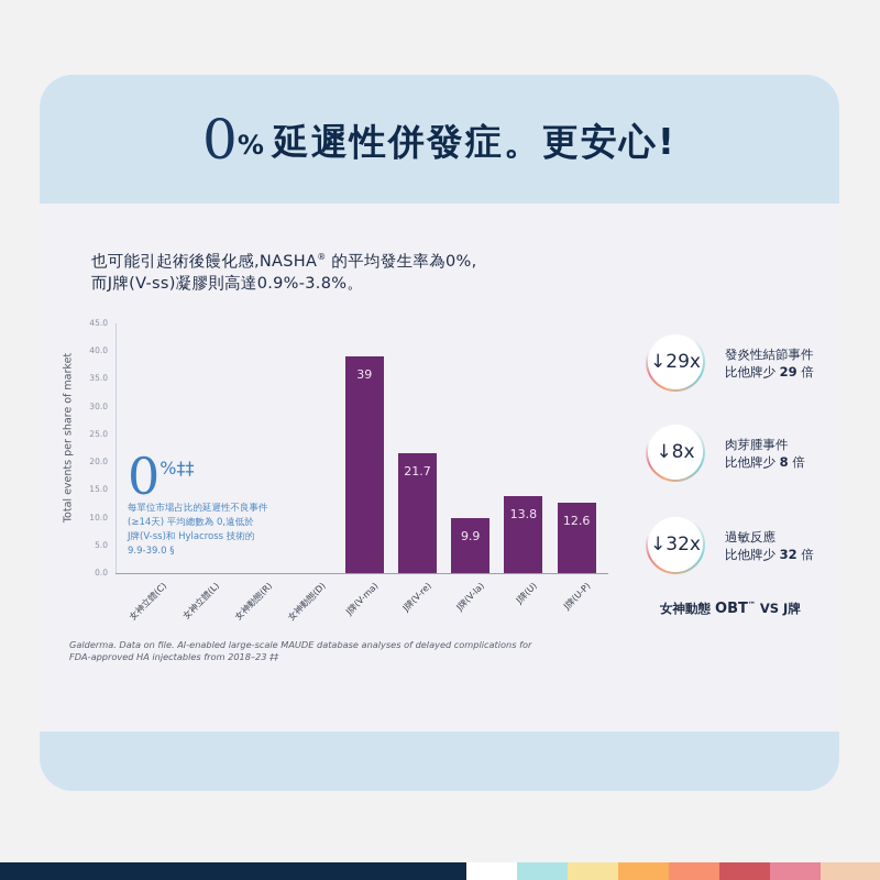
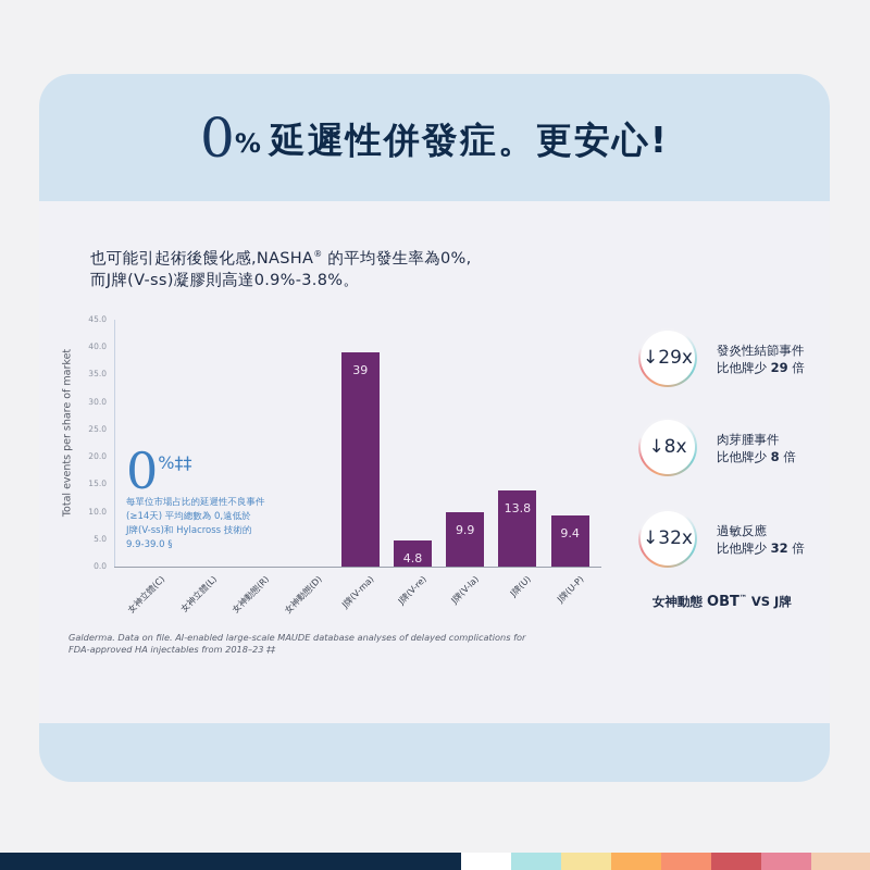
J牌(V-re): 21.7 -> 4.8
J牌(U-P): 12.6 -> 9.4
